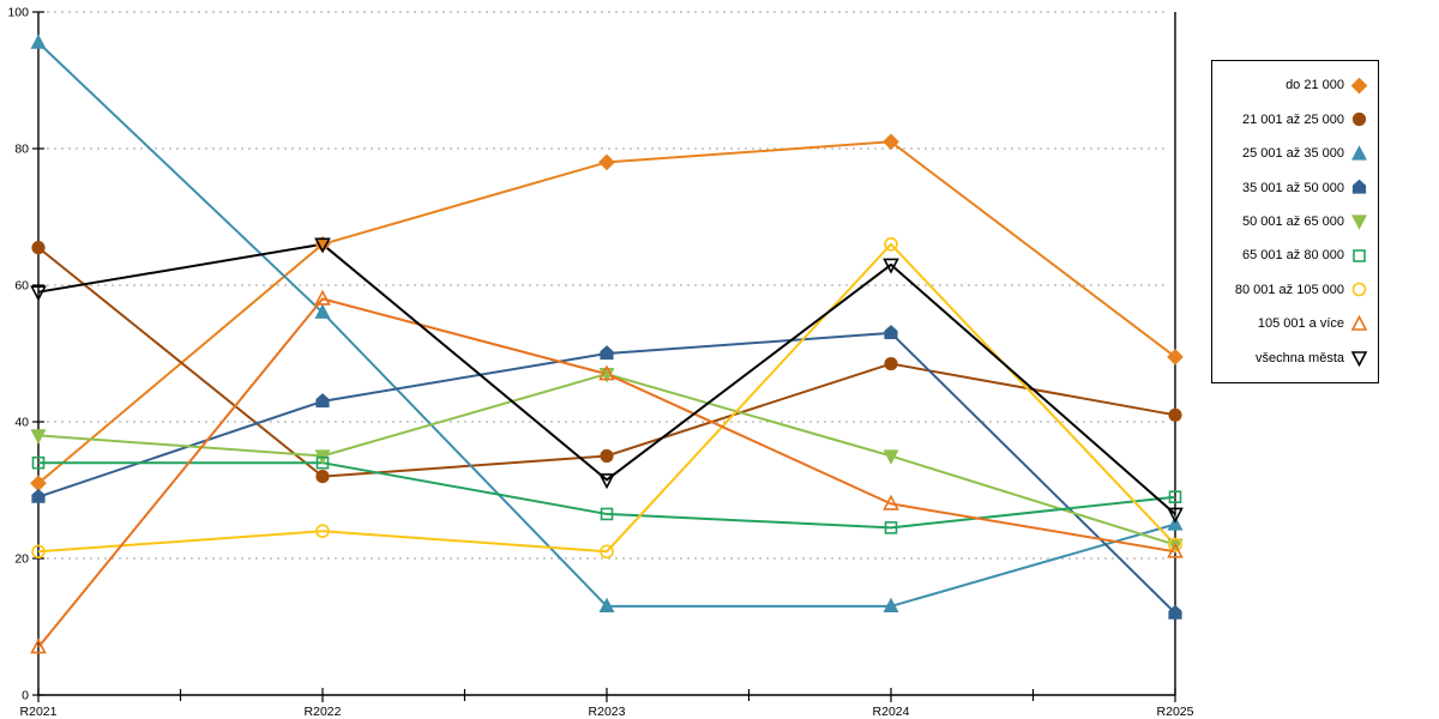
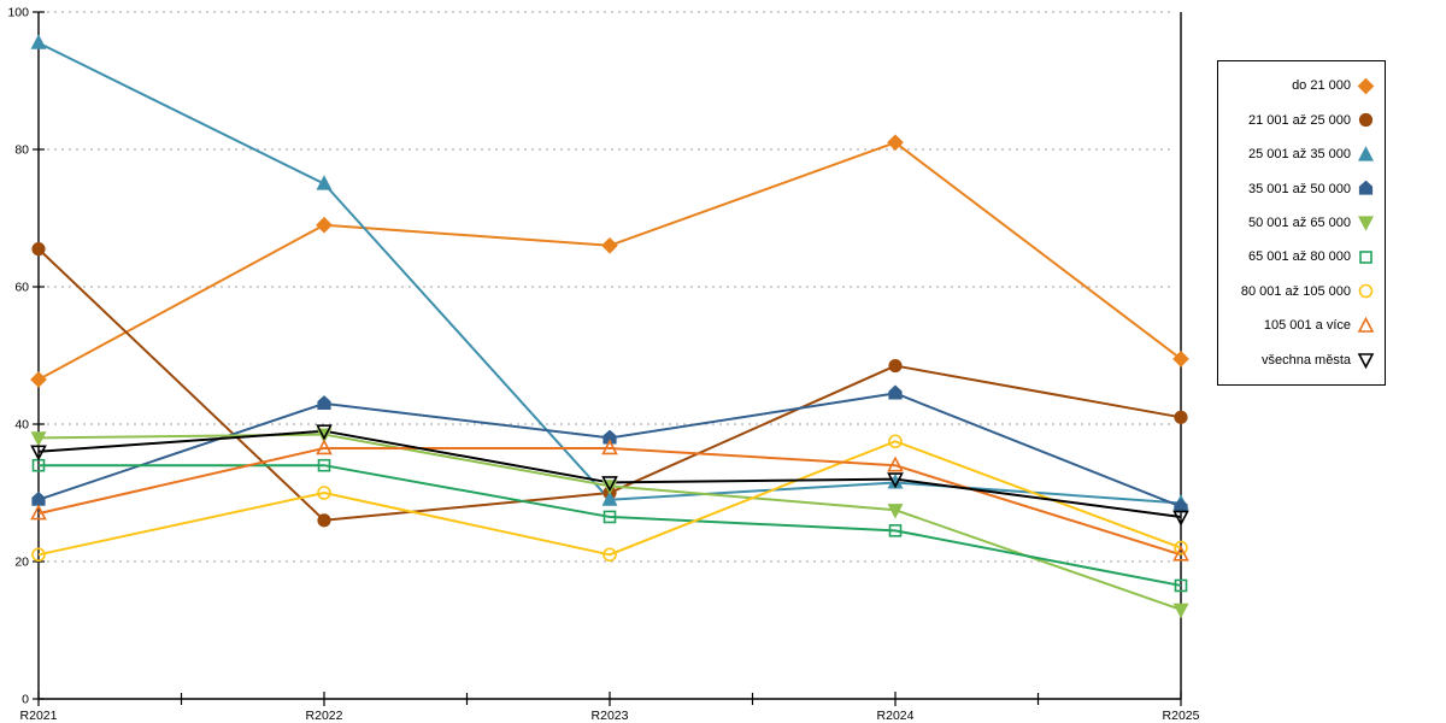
do 21 000/R2021: 31 -> 46
105 001 a více/R2021: 7 -> 27
všechna města/R2021: 59 -> 36
do 21 000/R2022: 66 -> 69
21 001 až 25 000/R2022: 32 -> 26
25 001 až 35 000/R2022: 56 -> 75
50 001 až 65 000/R2022: 35 -> 38
80 001 až 105 000/R2022: 24 -> 30
105 001 a více/R2022: 58 -> 36
všechna města/R2022: 66 -> 39
do 21 000/R2023: 78 -> 66
21 001 až 25 000/R2023: 35 -> 30
25 001 až 35 000/R2023: 13 -> 29
35 001 až 50 000/R2023: 50 -> 38
50 001 až 65 000/R2023: 47 -> 31
105 001 a více/R2023: 47 -> 36
25 001 až 35 000/R2024: 13 -> 32
35 001 až 50 000/R2024: 53 -> 44
50 001 až 65 000/R2024: 35 -> 28
80 001 až 105 000/R2024: 66 -> 38
105 001 a více/R2024: 28 -> 34
všechna města/R2024: 63 -> 32
25 001 až 35 000/R2025: 25 -> 28
35 001 až 50 000/R2025: 12 -> 28
50 001 až 65 000/R2025: 22 -> 13
65 001 až 80 000/R2025: 29 -> 16
